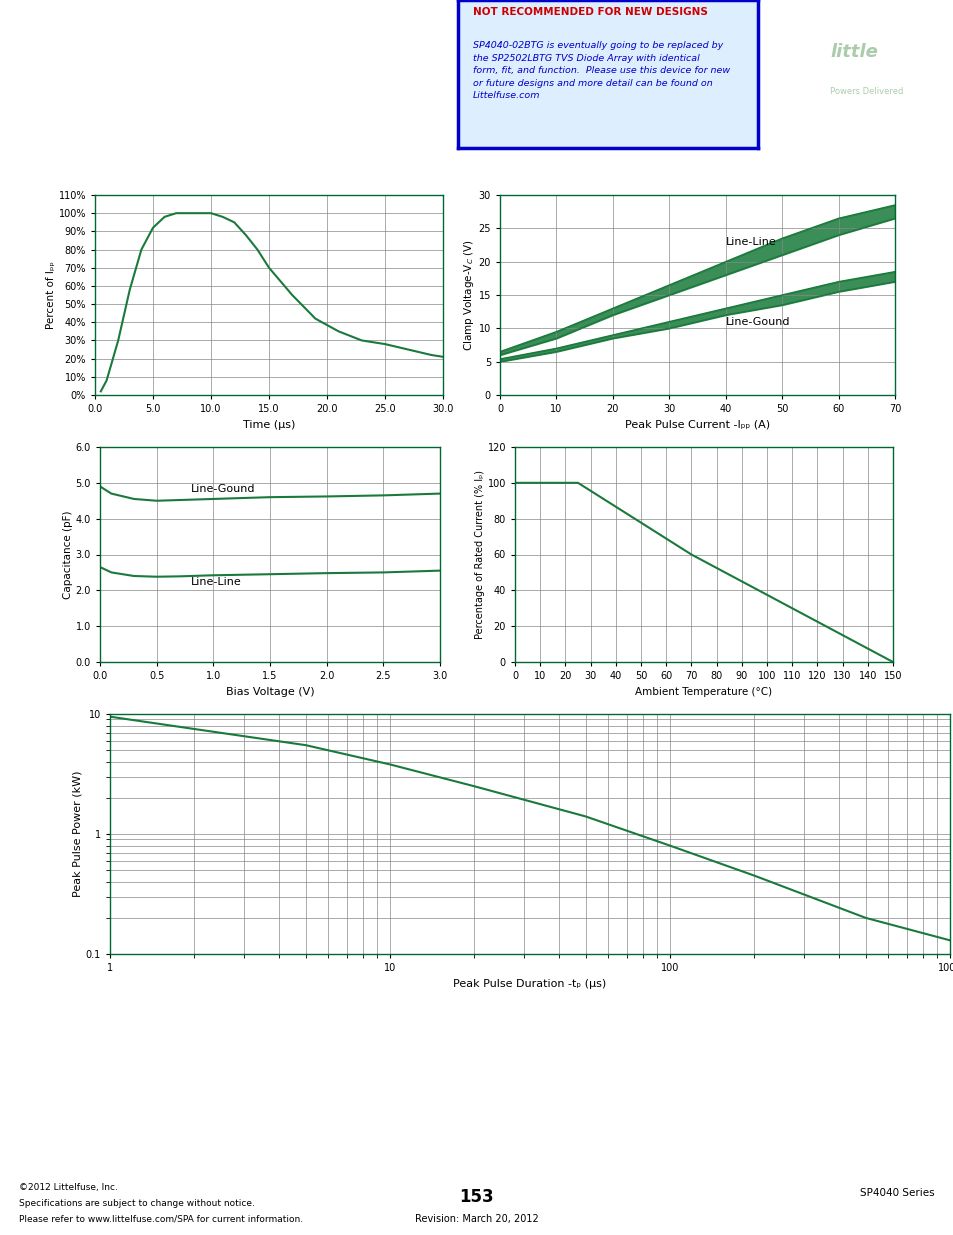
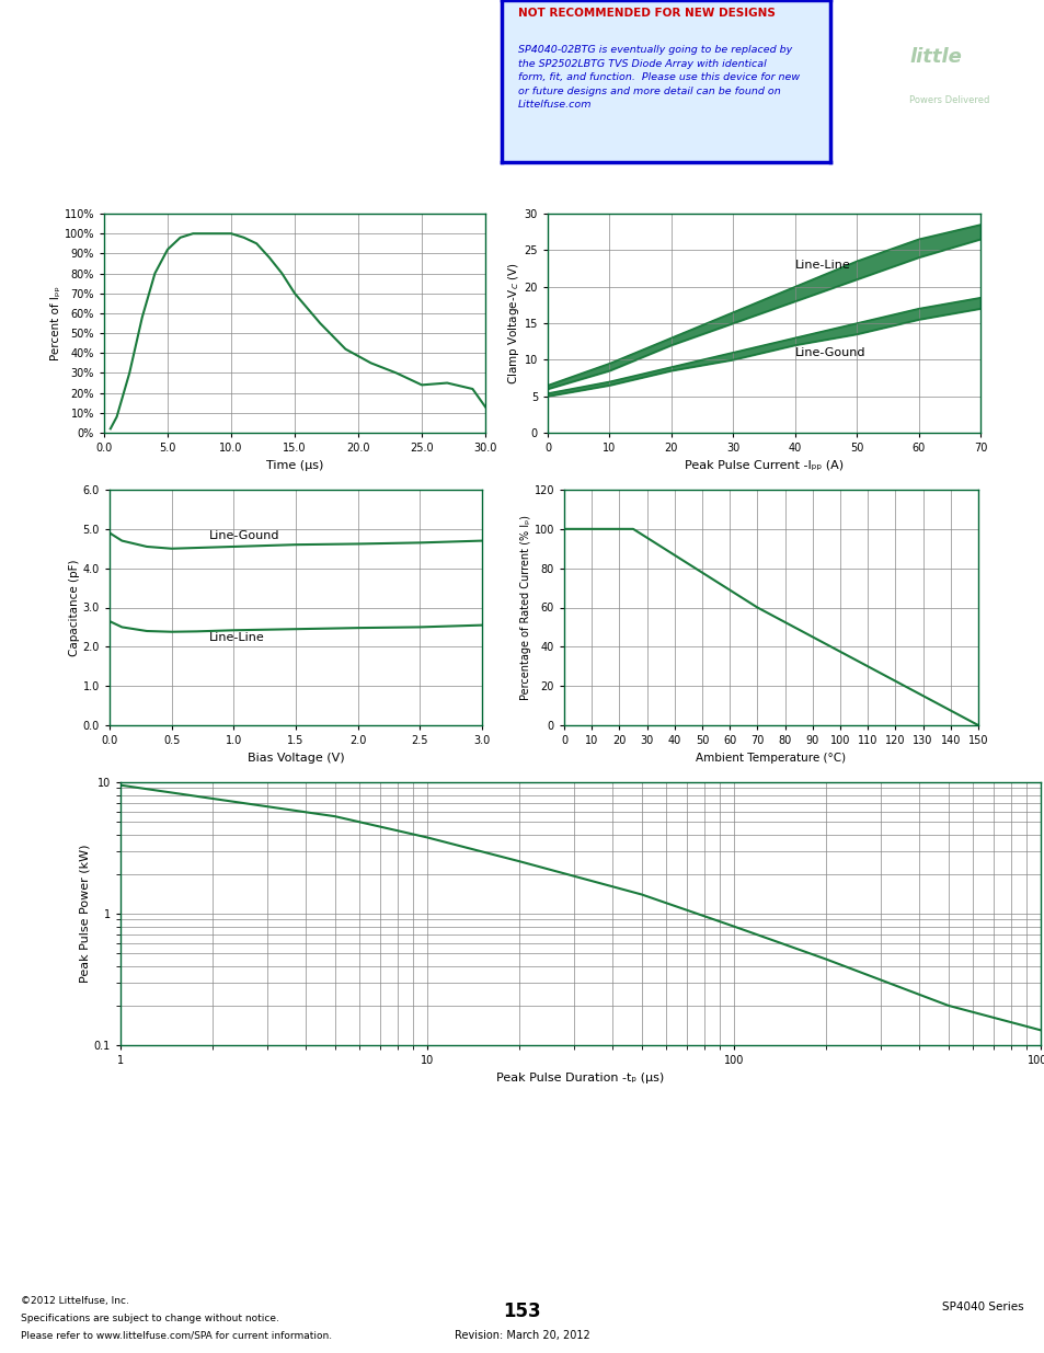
25.0: 28% -> 24%
30.0: 21% -> 13%
